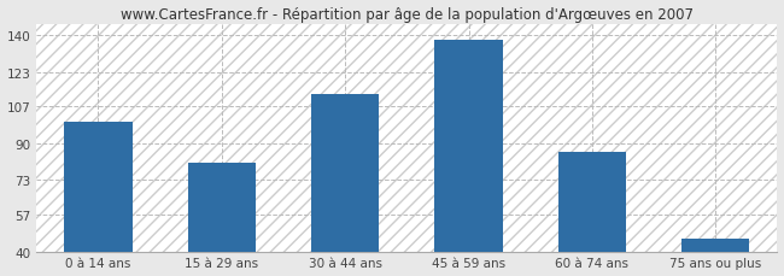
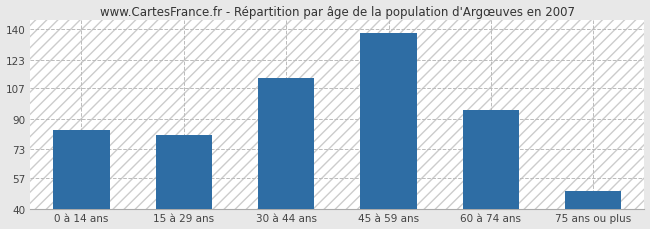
0 à 14 ans: 100 -> 84
60 à 74 ans: 86 -> 95
75 ans ou plus: 46 -> 50
